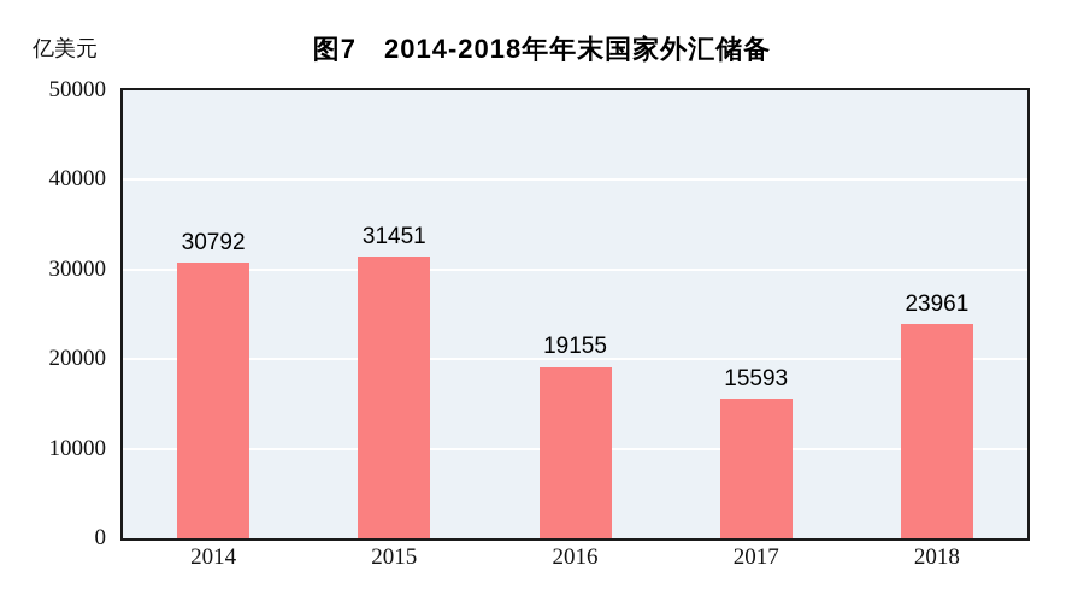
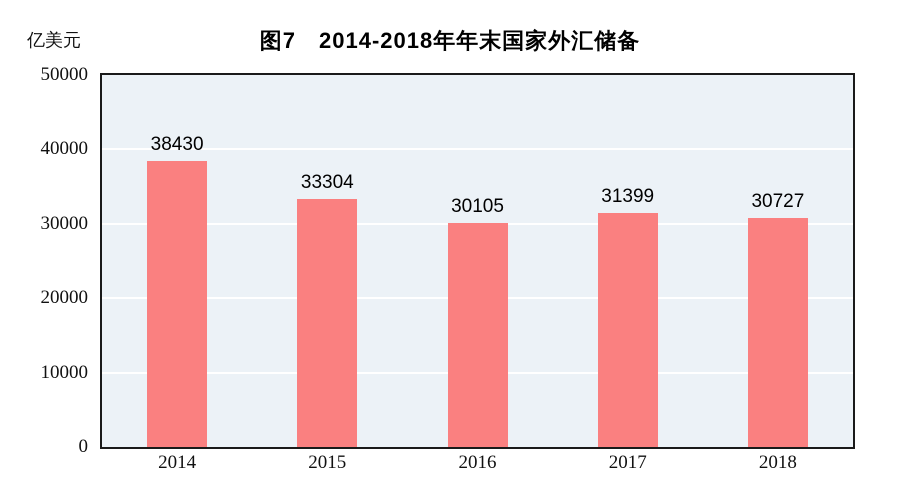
2014: 30792 -> 38430
2015: 31451 -> 33304
2016: 19155 -> 30105
2017: 15593 -> 31399
2018: 23961 -> 30727
